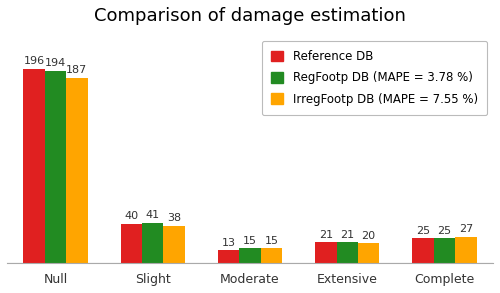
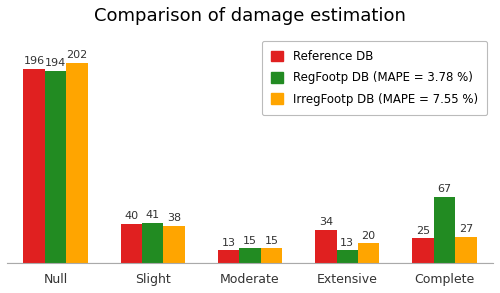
IrregFootp DB (MAPE = 7.55 %)/Null: 187 -> 202
Reference DB/Extensive: 21 -> 34
RegFootp DB (MAPE = 3.78 %)/Extensive: 21 -> 13
RegFootp DB (MAPE = 3.78 %)/Complete: 25 -> 67
